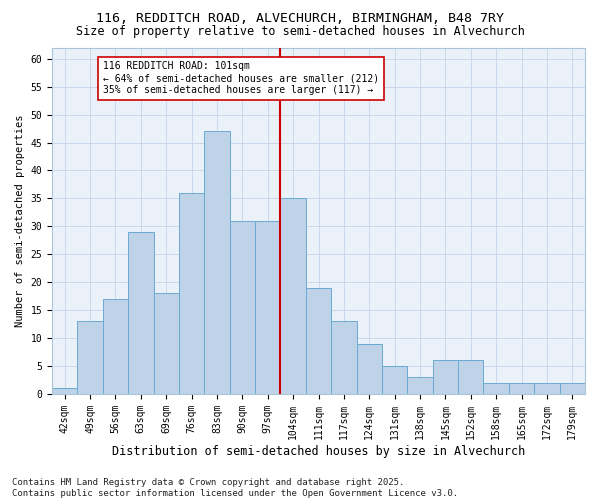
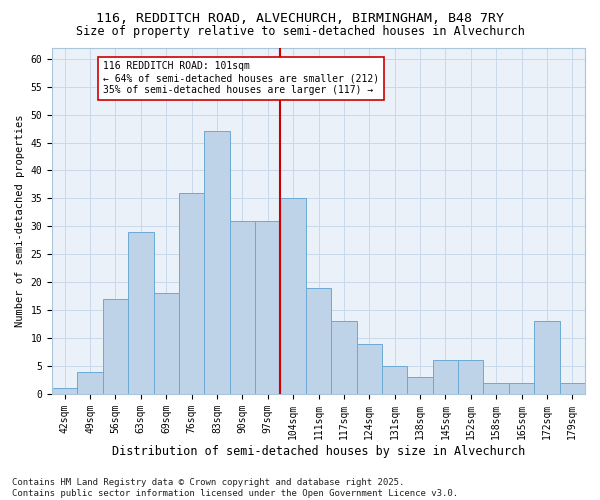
49sqm: 13 -> 4
172sqm: 2 -> 13
